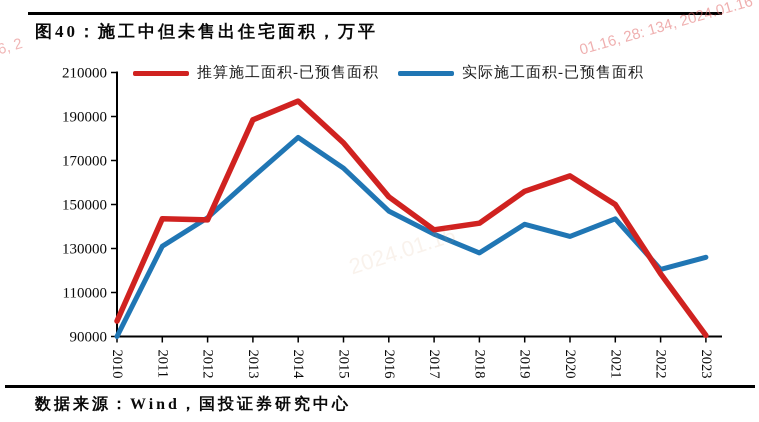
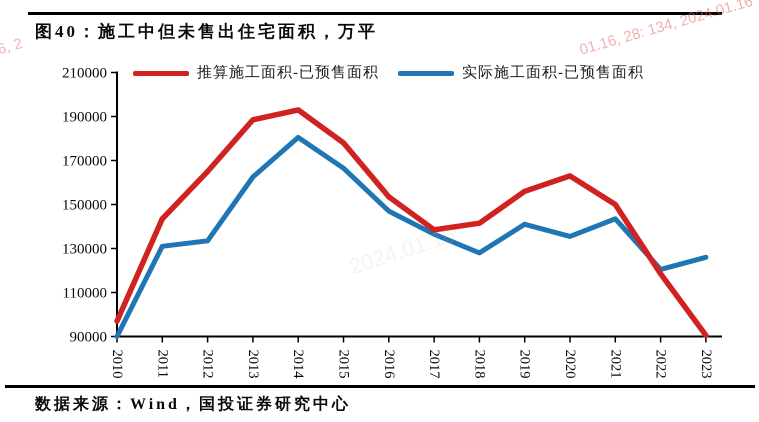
推算施工面积-已预售面积/2012: 143000 -> 165000
实际施工面积-已预售面积/2012: 144000 -> 134000
推算施工面积-已预售面积/2014: 197000 -> 193000
